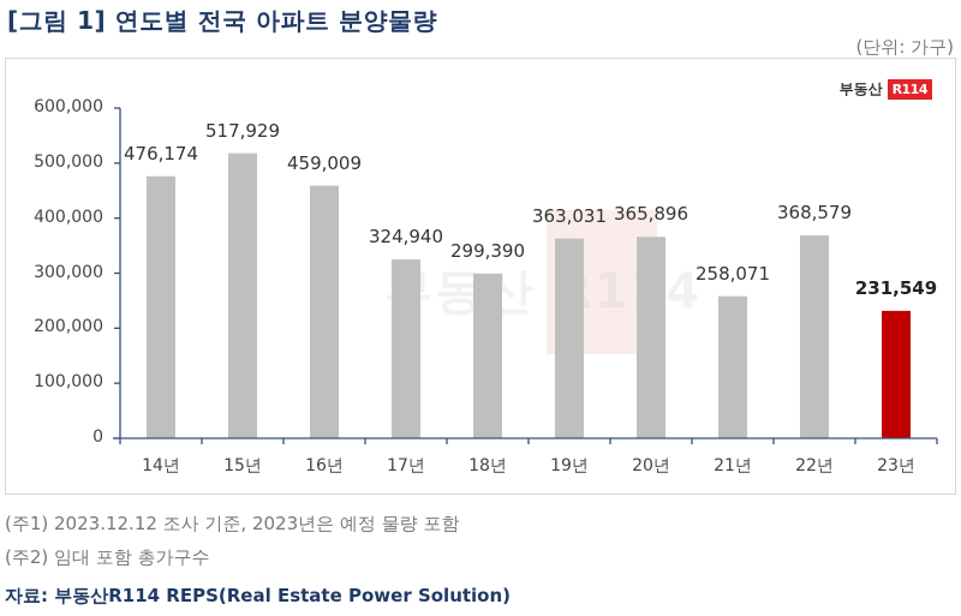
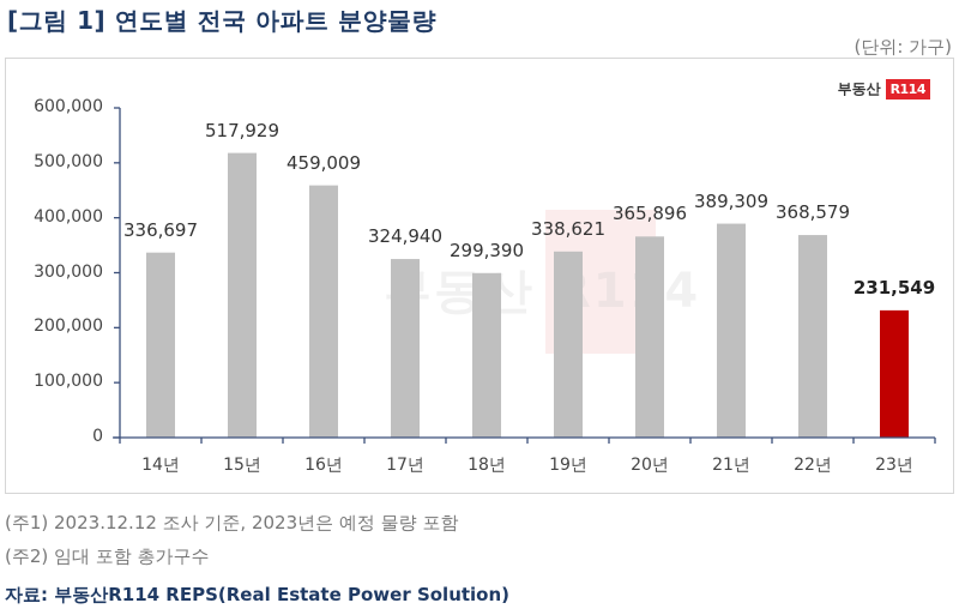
14년: 476,174 -> 336,697
19년: 363,031 -> 338,621
21년: 258,071 -> 389,309
